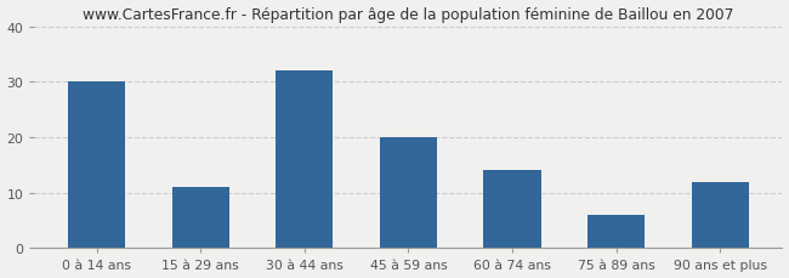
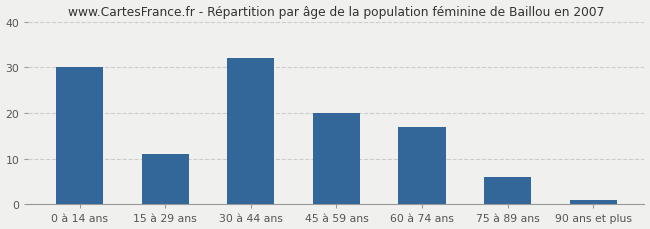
60 à 74 ans: 14 -> 17
90 ans et plus: 12 -> 1
